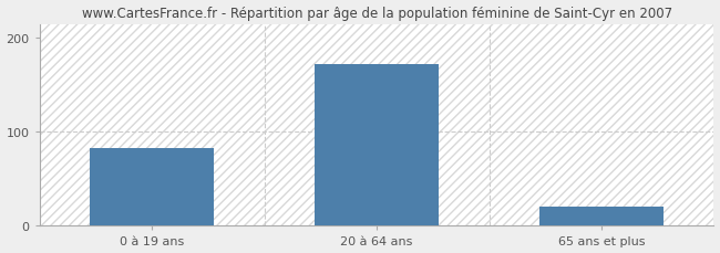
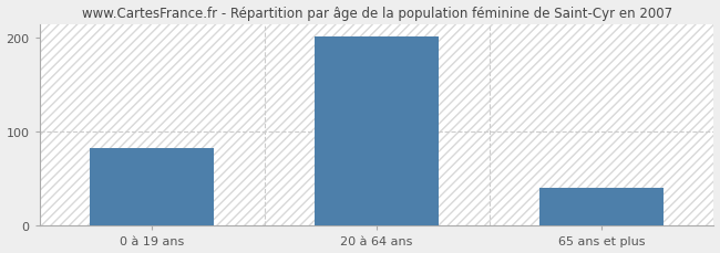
20 à 64 ans: 172 -> 202
65 ans et plus: 20 -> 40
